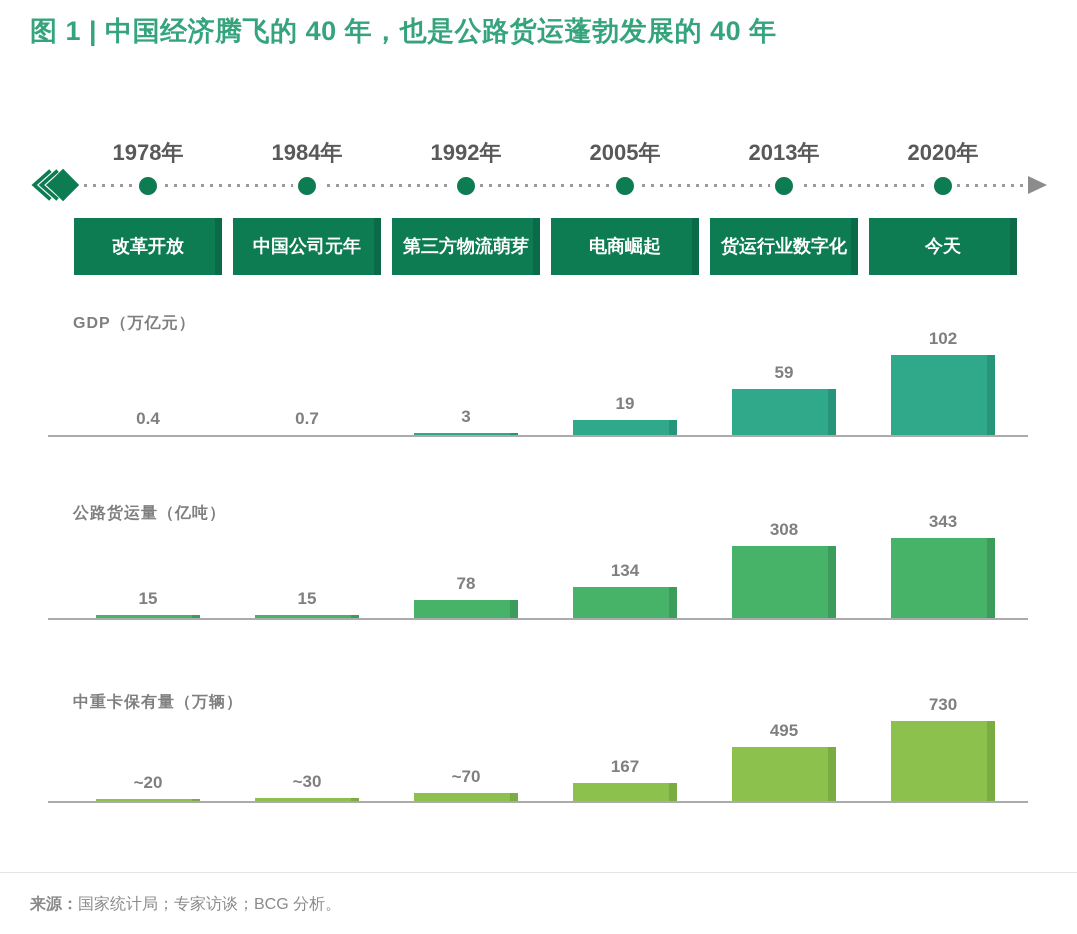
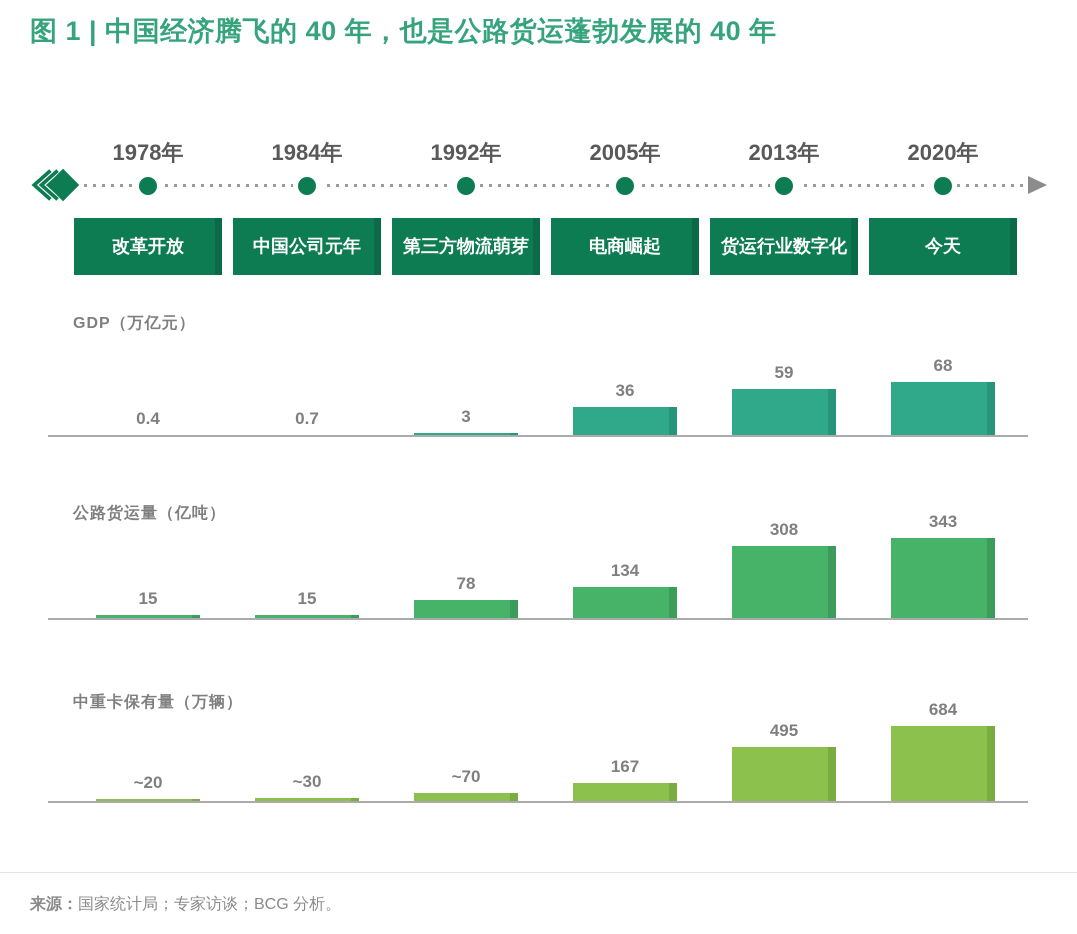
GDP（万亿元）/2005年: 19 -> 36
GDP（万亿元）/2020年: 102 -> 68
中重卡保有量（万辆）/2020年: 730 -> 684
